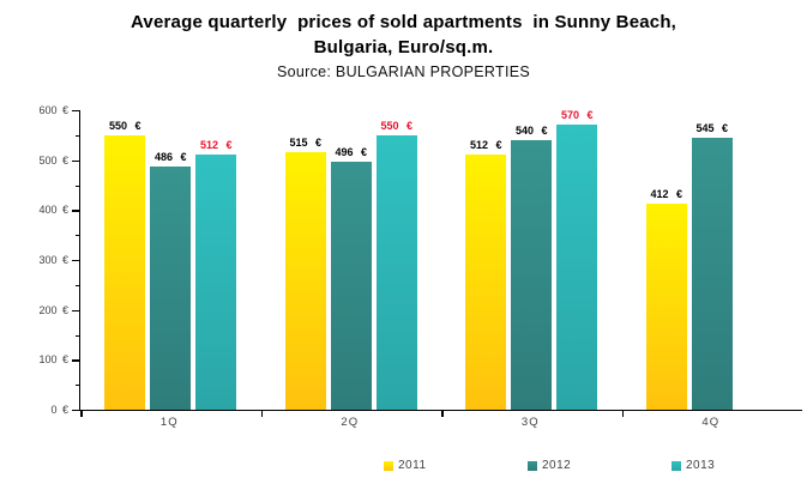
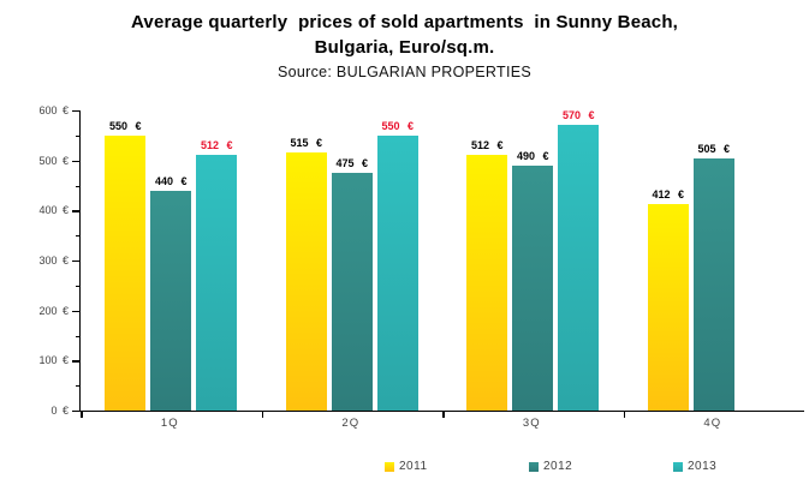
2012/1Q: 486 -> 440
2012/2Q: 496 -> 475
2012/3Q: 540 -> 490
2012/4Q: 545 -> 505
